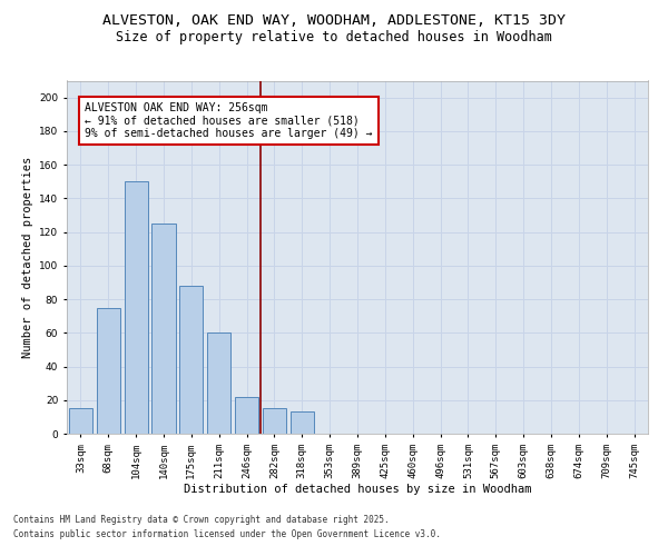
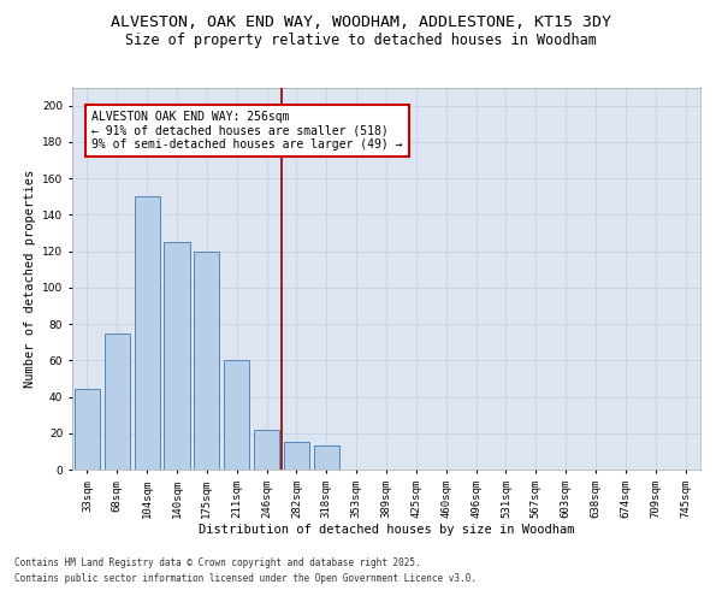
33sqm: 15 -> 44
175sqm: 88 -> 120
